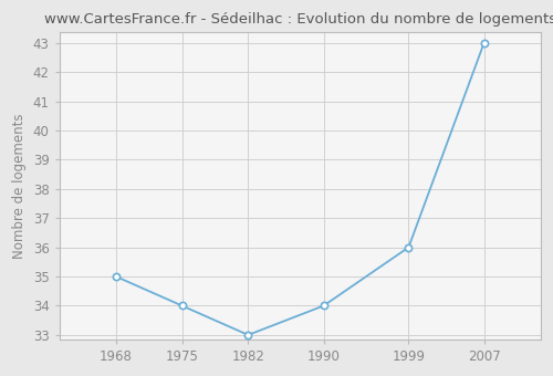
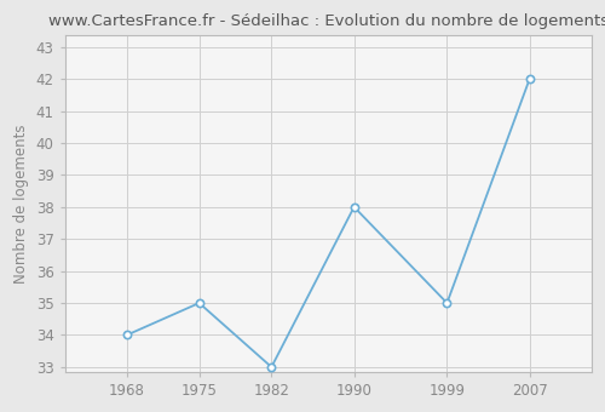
1968: 35 -> 34
1975: 34 -> 35
1990: 34 -> 38
1999: 36 -> 35
2007: 43 -> 42
